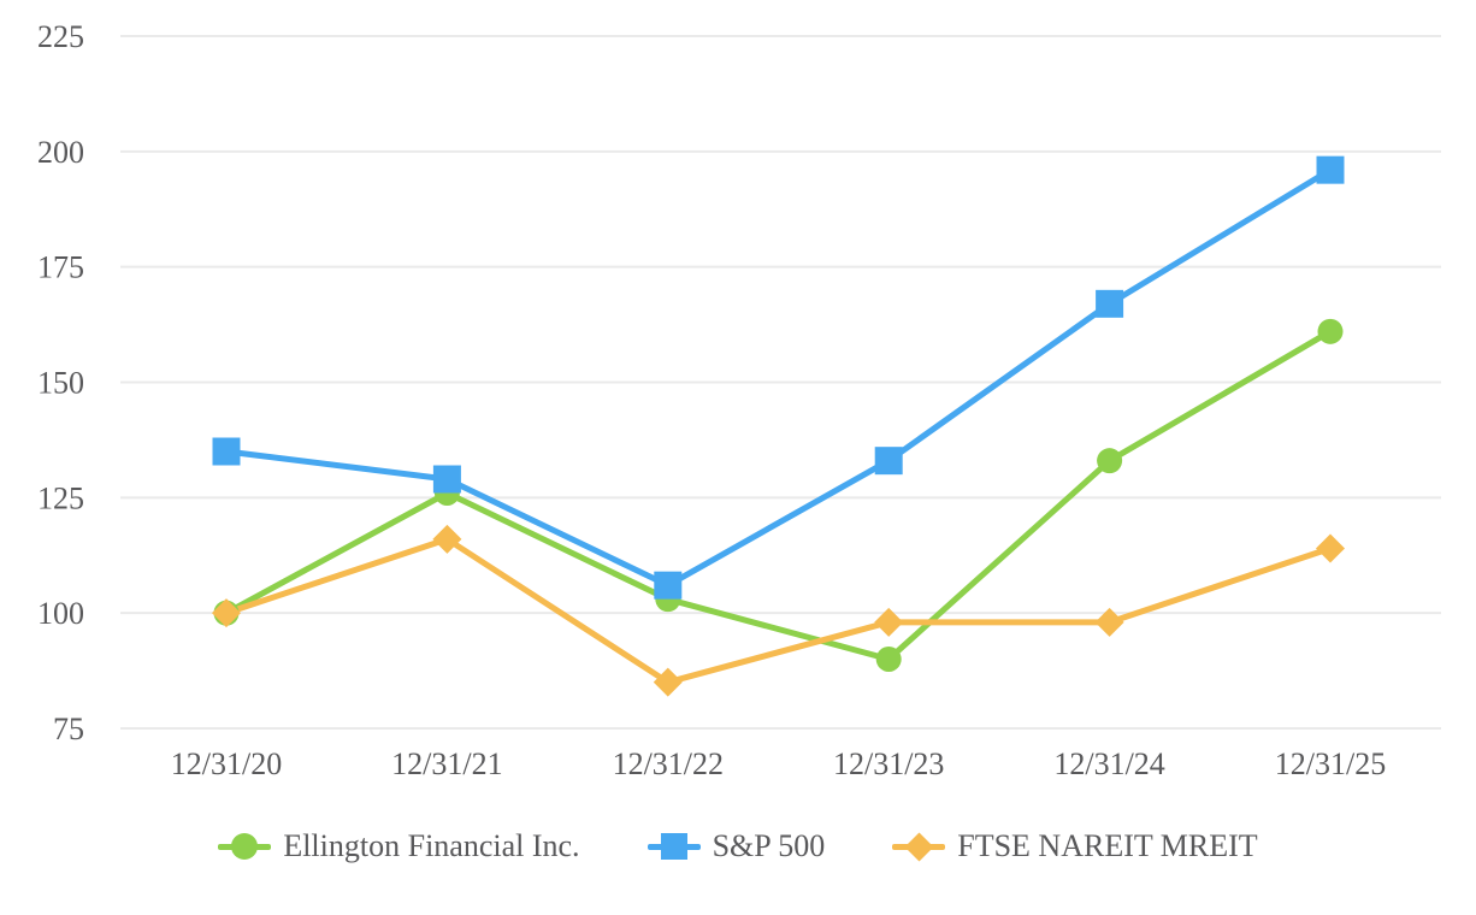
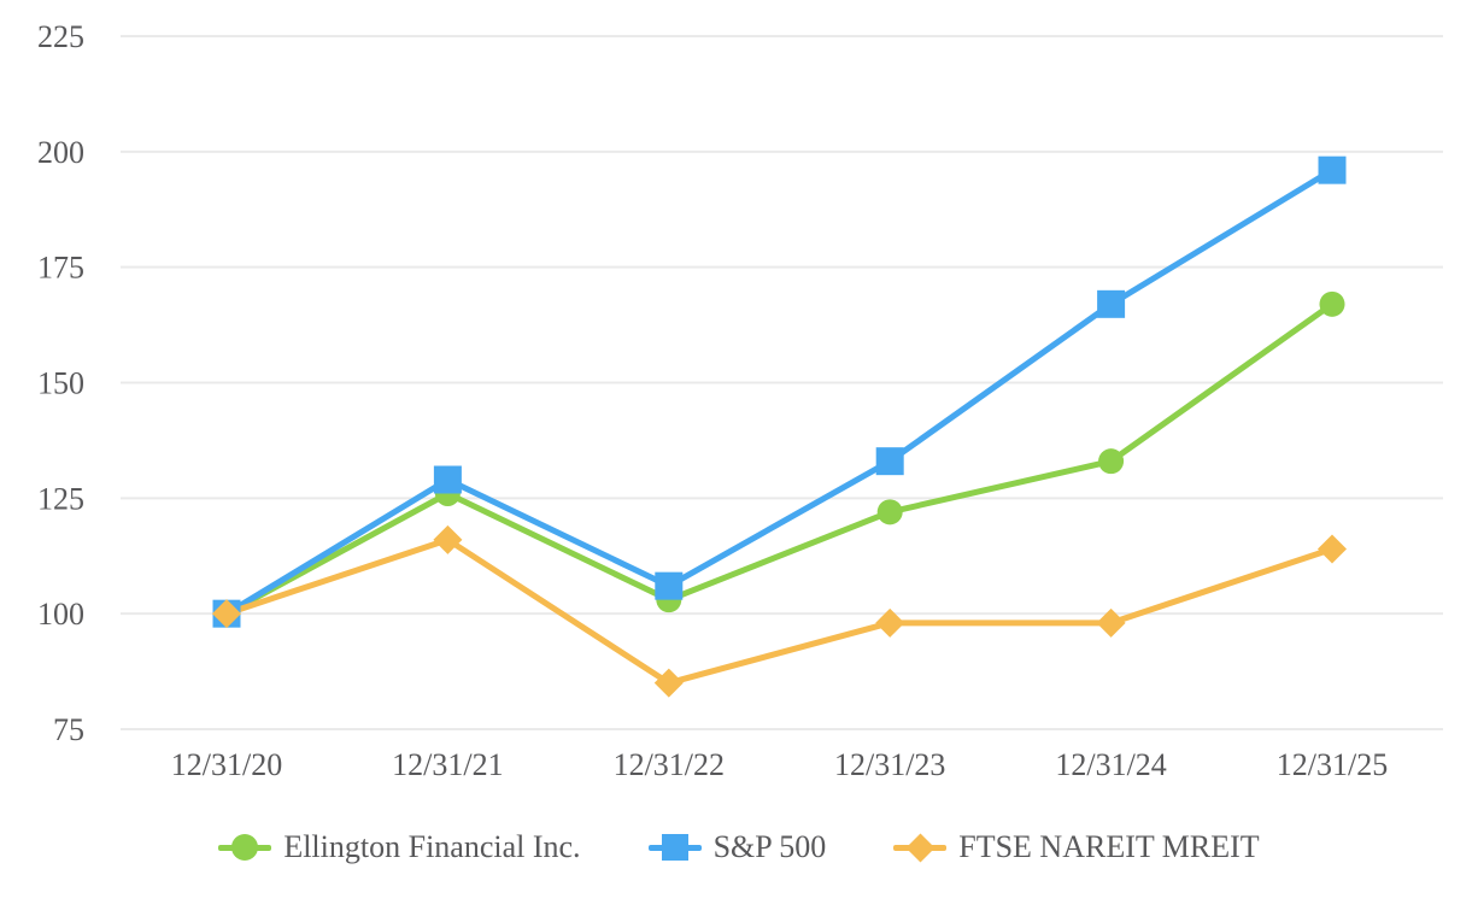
S&P 500/12/31/20: 135 -> 100
Ellington Financial Inc./12/31/23: 90 -> 122
Ellington Financial Inc./12/31/25: 161 -> 167
